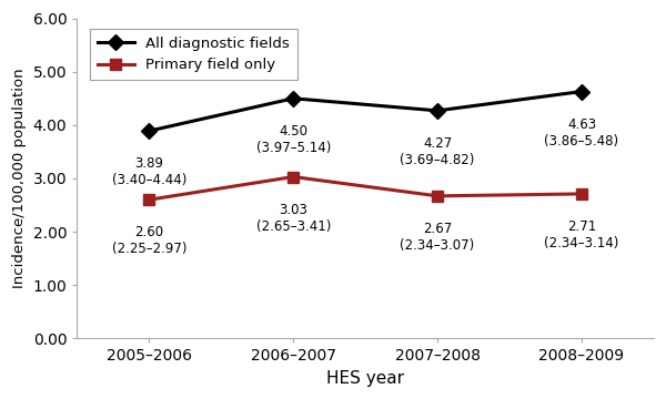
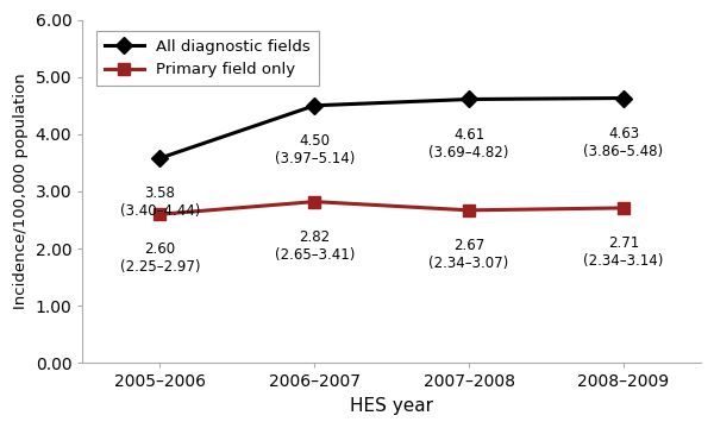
All diagnostic fields/2005–2006: 3.89 -> 3.58
Primary field only/2006–2007: 3.03 -> 2.82
All diagnostic fields/2007–2008: 4.27 -> 4.61
